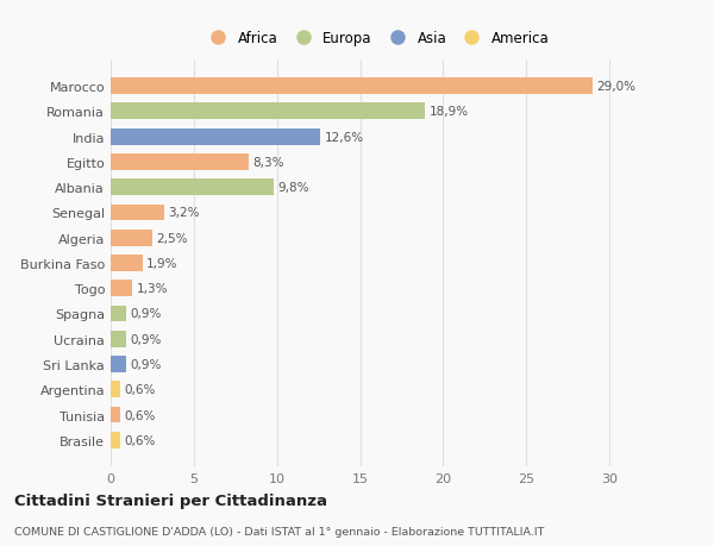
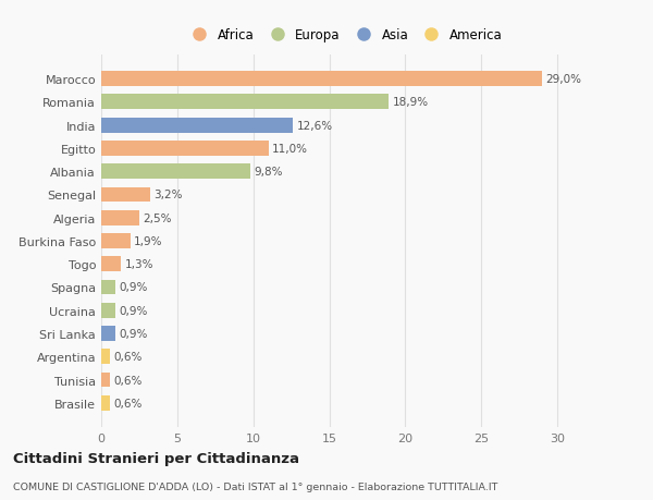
Egitto: 8,3% -> 11,0%
